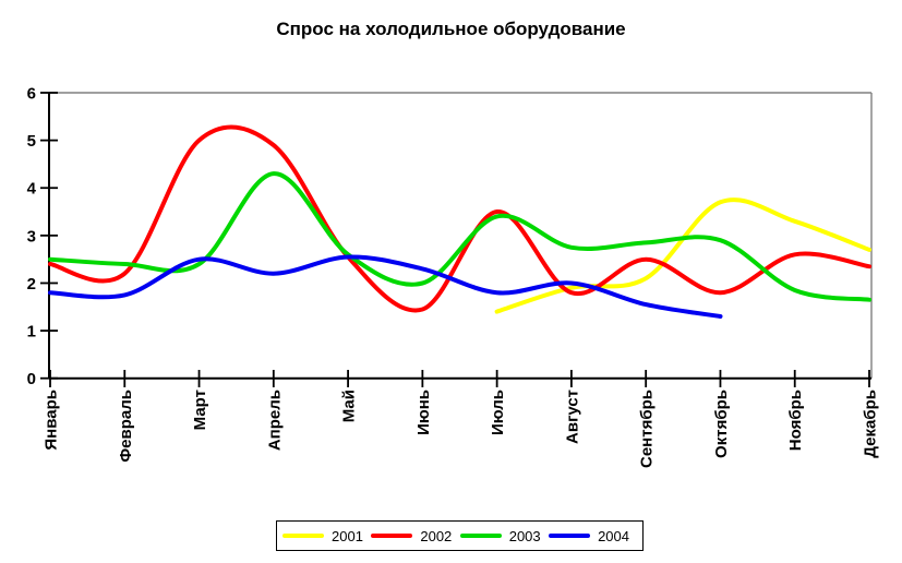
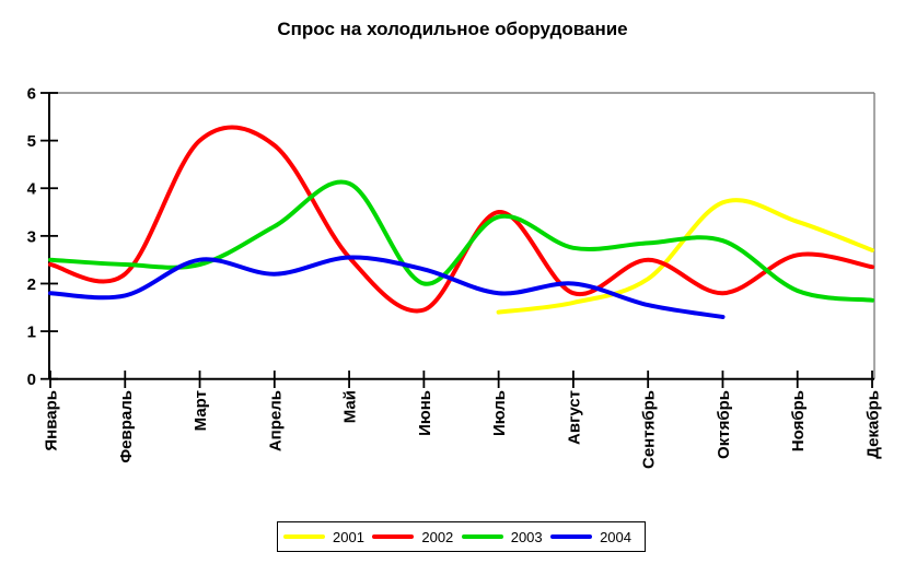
2003/Апрель: 4.3 -> 3.2
2003/Май: 2.6 -> 4.1
2001/Август: 1.9 -> 1.6
